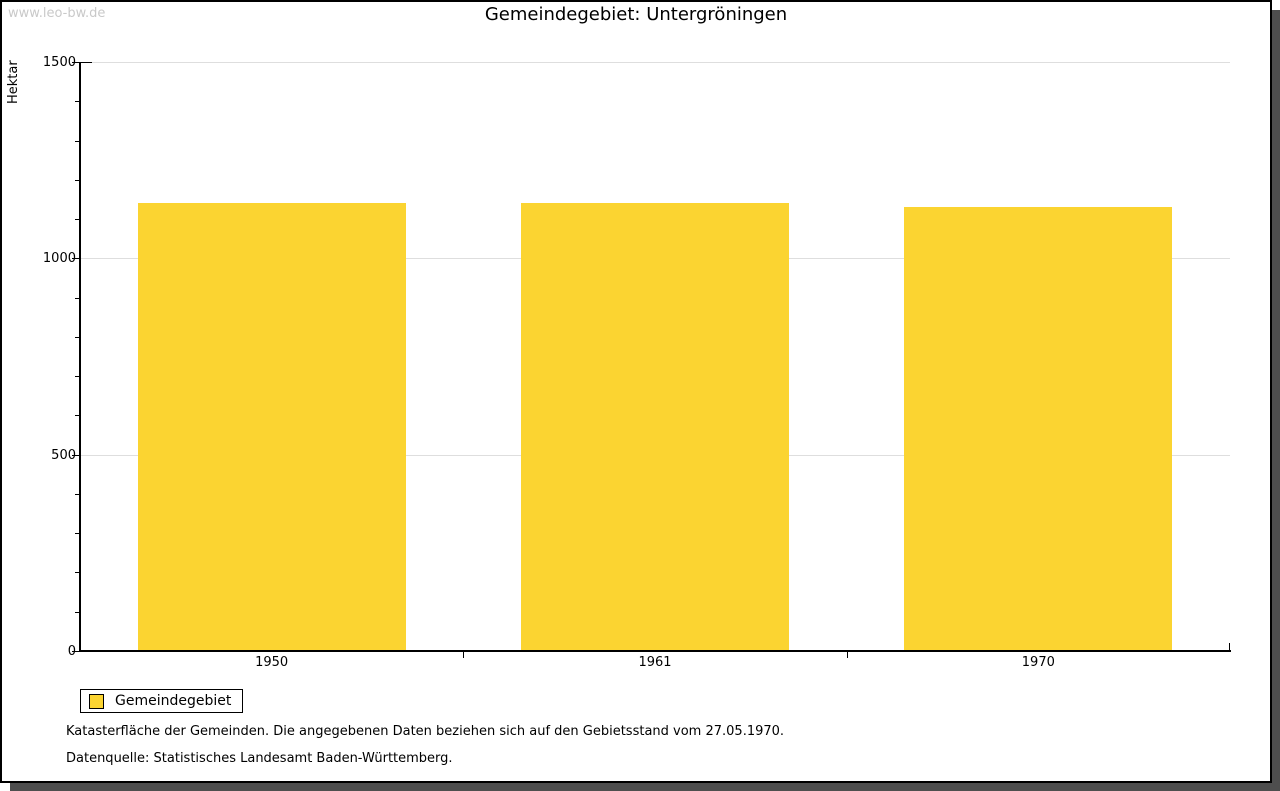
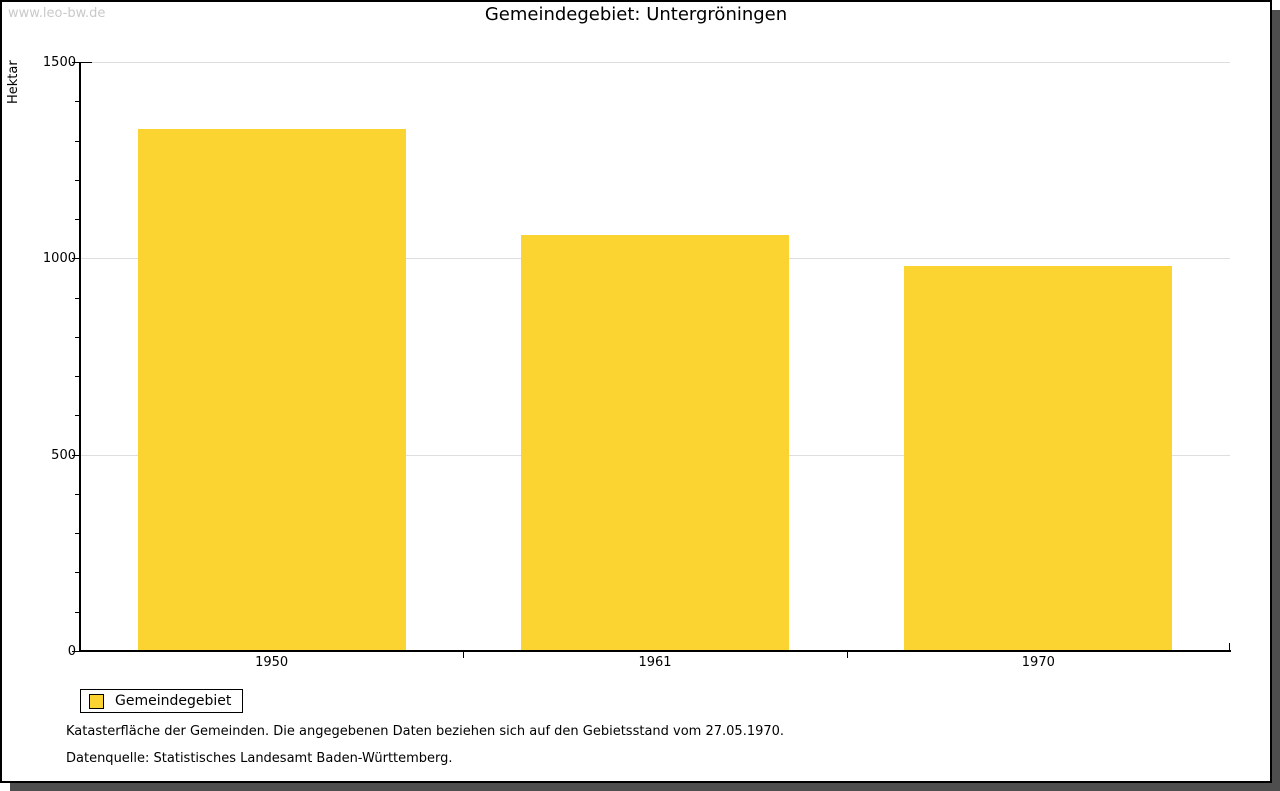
1950: 1140 -> 1330
1961: 1140 -> 1060
1970: 1130 -> 980
